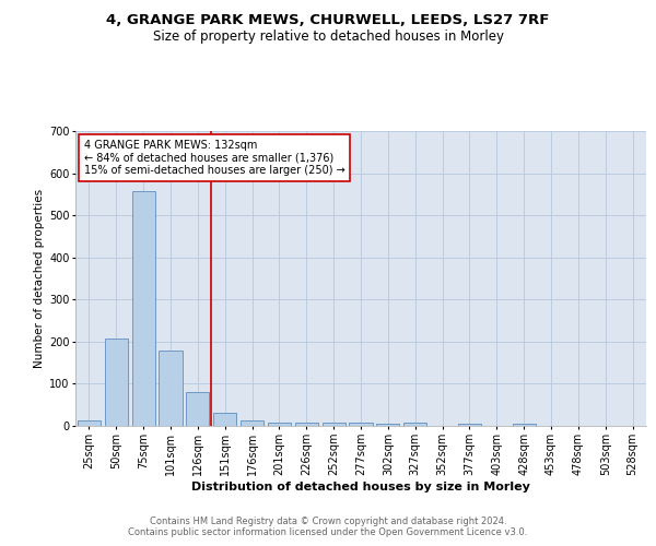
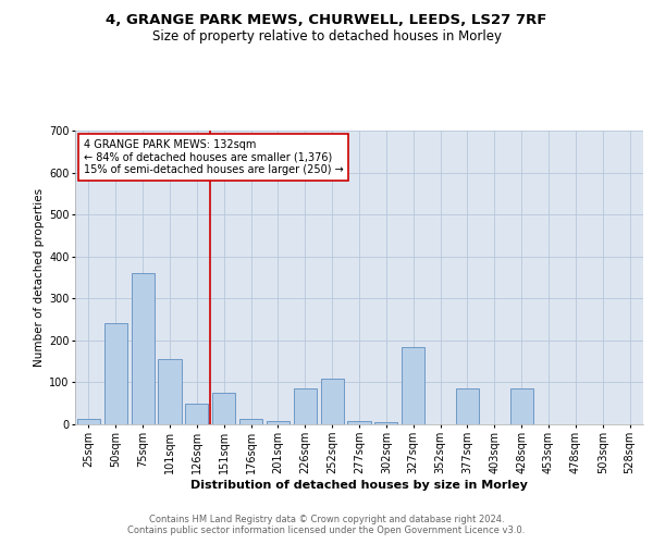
50sqm: 207 -> 240
75sqm: 557 -> 360
101sqm: 180 -> 155
126sqm: 80 -> 50
151sqm: 30 -> 75
226sqm: 8 -> 85
252sqm: 8 -> 110
327sqm: 7 -> 185
377sqm: 6 -> 85
428sqm: 6 -> 85
